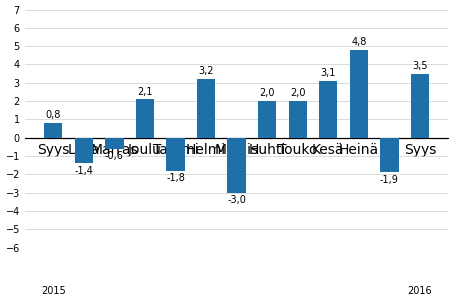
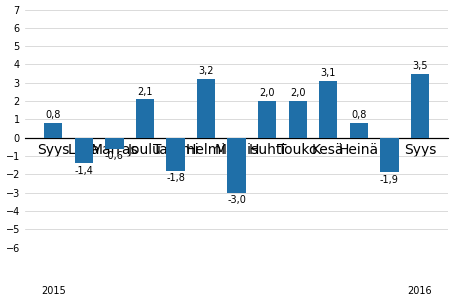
Heinä: 4,8 -> 0,8
